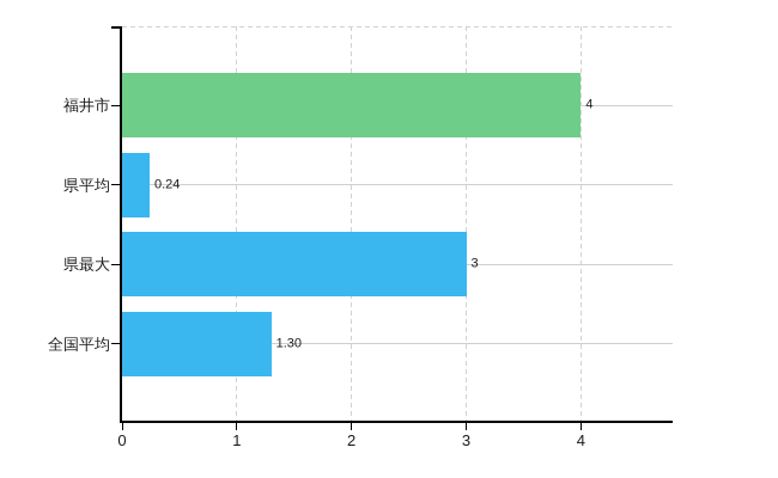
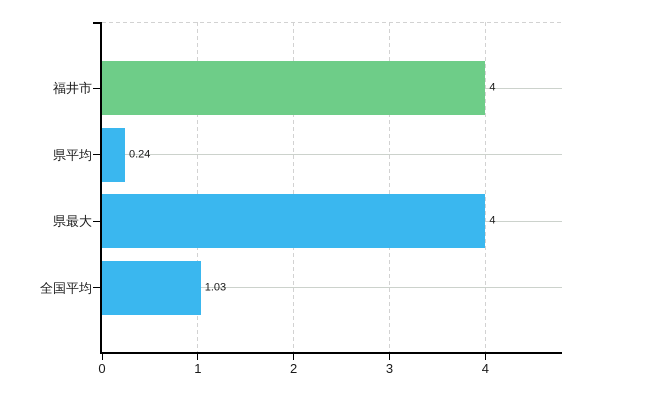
県最大: 3 -> 4
全国平均: 1.30 -> 1.03
